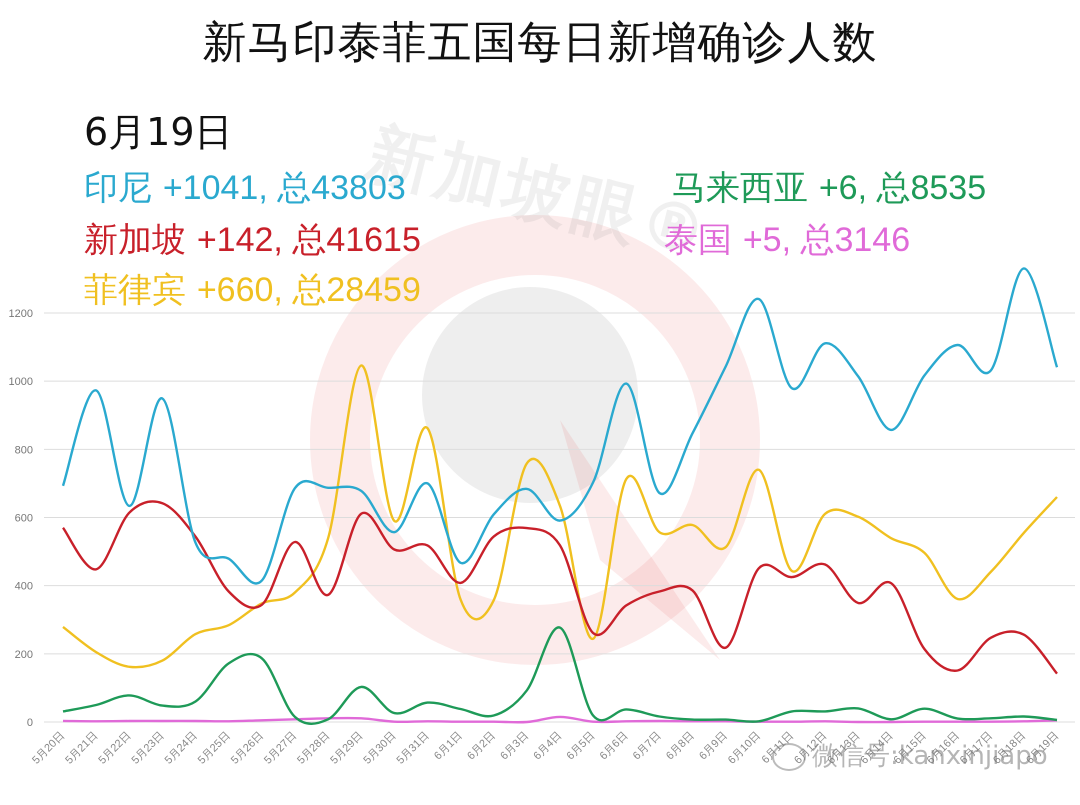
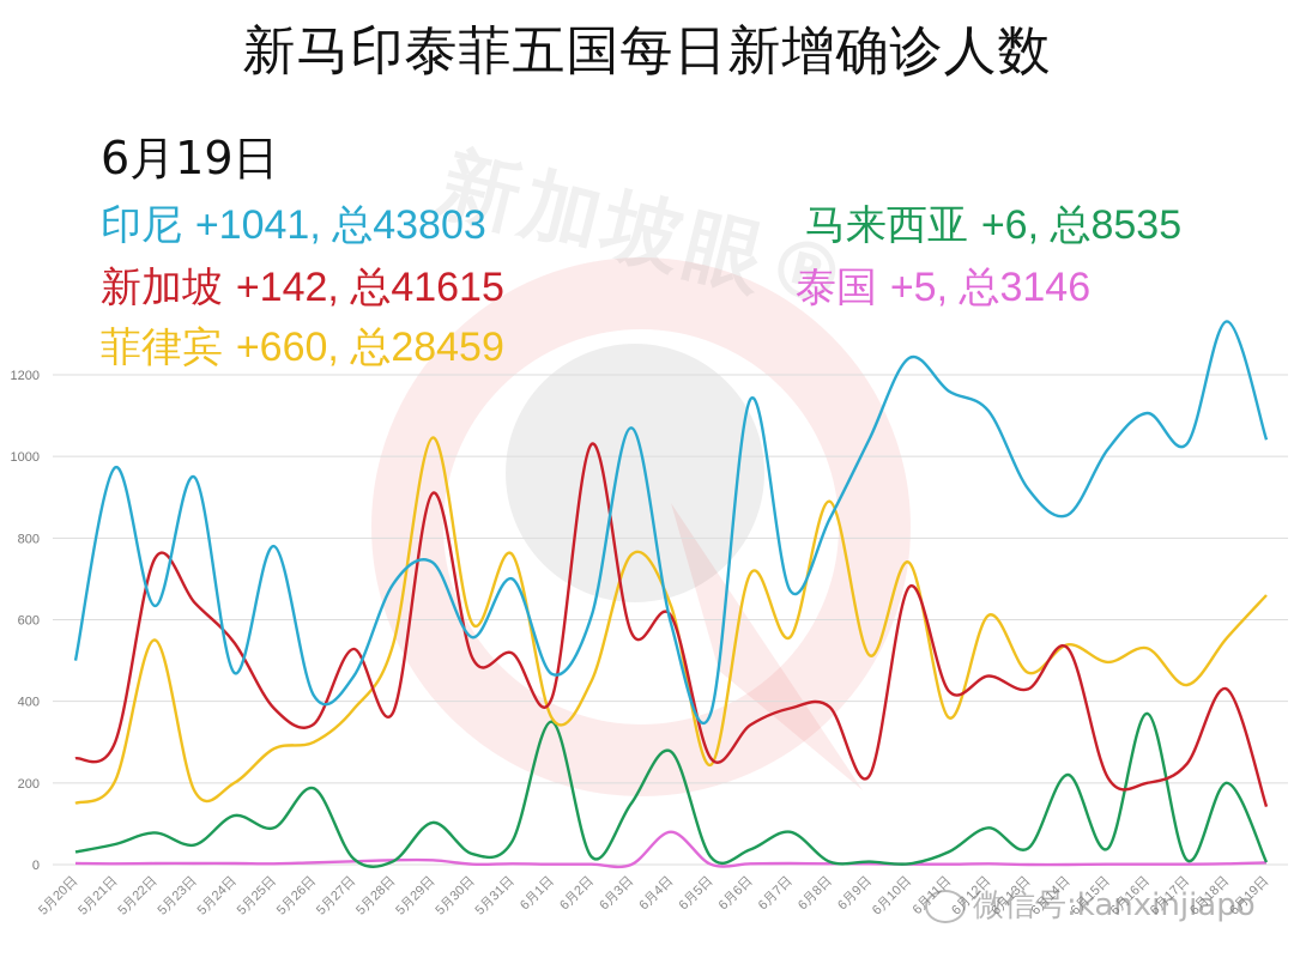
印尼/5月20日: 690 -> 500
新加坡/5月20日: 570 -> 260
菲律宾/5月20日: 280 -> 150
新加坡/5月21日: 450 -> 300
新加坡/5月22日: 610 -> 750
菲律宾/5月22日: 160 -> 550
印尼/5月24日: 530 -> 470
菲律宾/5月24日: 260 -> 200
马来西亚/5月24日: 60 -> 120
印尼/5月25日: 480 -> 780
马来西亚/5月25日: 170 -> 90
菲律宾/5月26日: 350 -> 300
印尼/5月27日: 690 -> 460
印尼/5月29日: 680 -> 740
新加坡/5月29日: 610 -> 910
菲律宾/5月31日: 860 -> 760
马来西亚/6月1日: 40 -> 350
新加坡/6月2日: 540 -> 1030
菲律宾/6月2日: 360 -> 450
印尼/6月3日: 680 -> 1070
马来西亚/6月3日: 90 -> 150
新加坡/6月4日: 520 -> 610
泰国/6月4日: 20 -> 80
印尼/6月5日: 700 -> 370
印尼/6月6日: 990 -> 1140
马来西亚/6月7日: 20 -> 80
菲律宾/6月8日: 580 -> 890
新加坡/6月10日: 450 -> 680
印尼/6月11日: 980 -> 1160
菲律宾/6月11日: 440 -> 360
马来西亚/6月12日: 30 -> 90
印尼/6月13日: 1010 -> 920
新加坡/6月13日: 350 -> 430
菲律宾/6月13日: 600 -> 470
新加坡/6月14日: 410 -> 530
马来西亚/6月14日: 10 -> 220
新加坡/6月16日: 150 -> 200
菲律宾/6月16日: 360 -> 530
马来西亚/6月16日: 10 -> 370
新加坡/6月18日: 260 -> 430
马来西亚/6月18日: 20 -> 200
